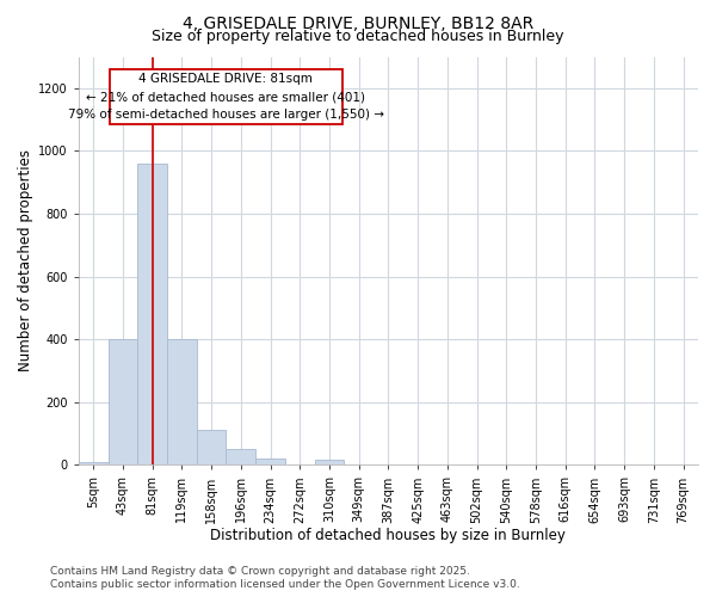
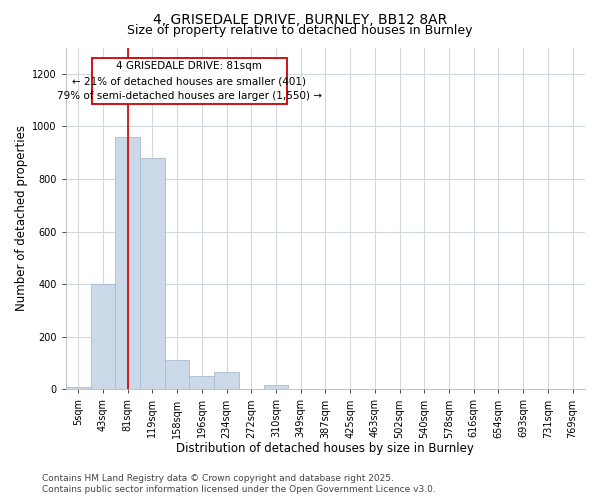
119sqm: 400 -> 880
234sqm: 20 -> 65
